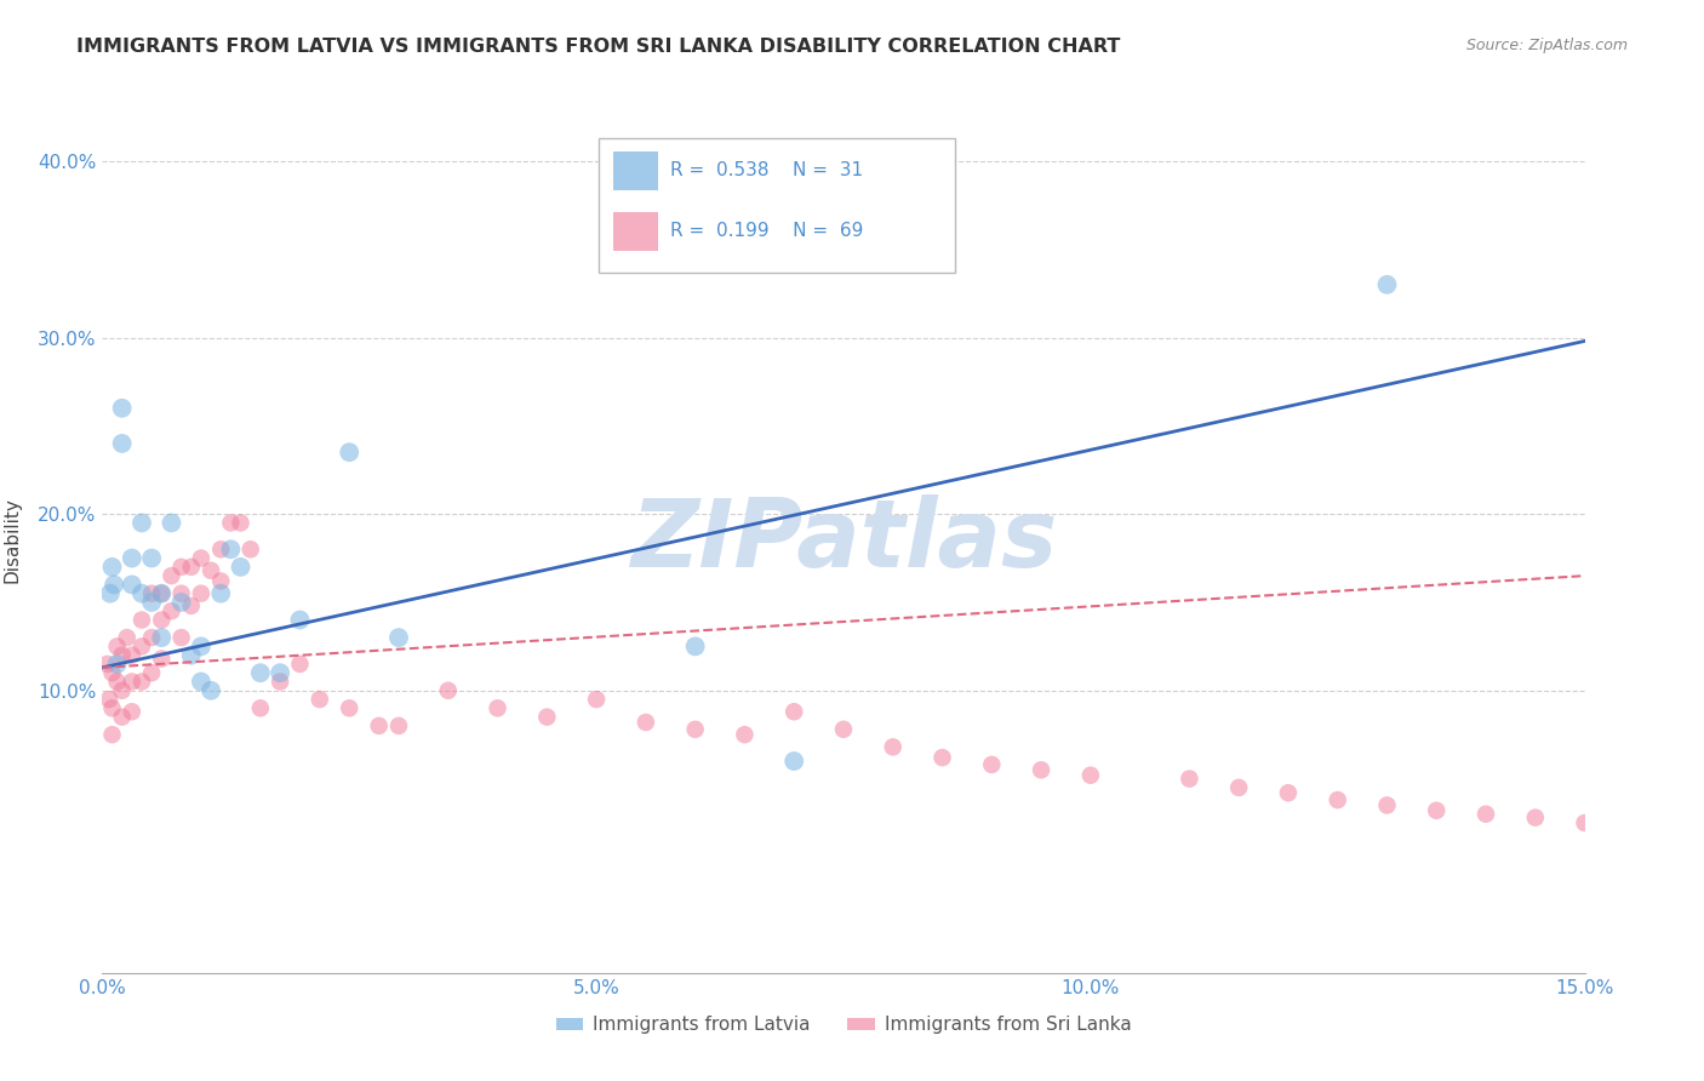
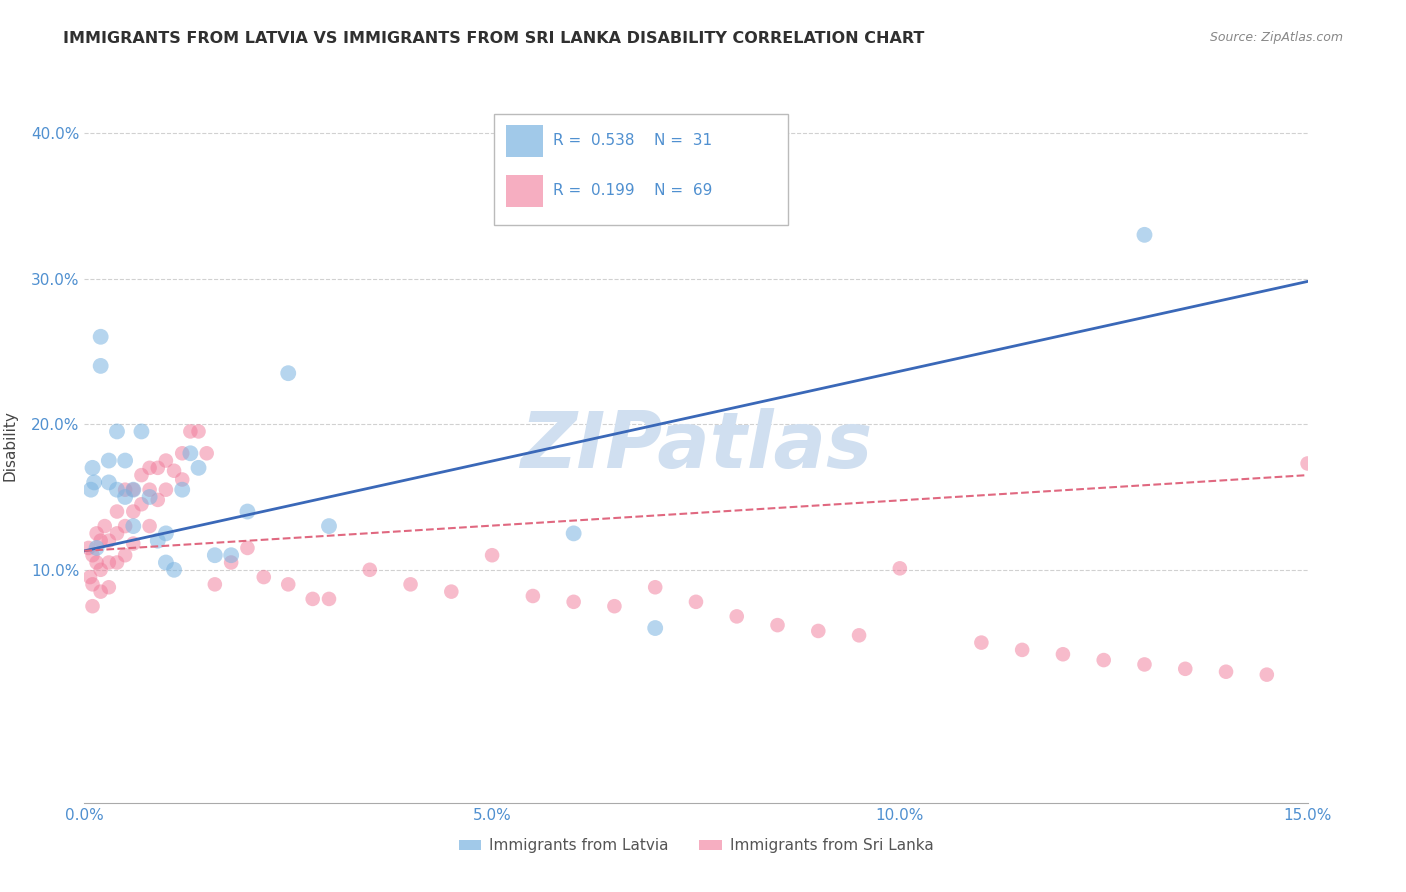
Immigrants from Sri Lanka/5.0%: 9.5% -> 11.0%
Immigrants from Sri Lanka/10.0%: 5.2% -> 10.1%
Immigrants from Sri Lanka/15.0%: 2.5% -> 17.3%
